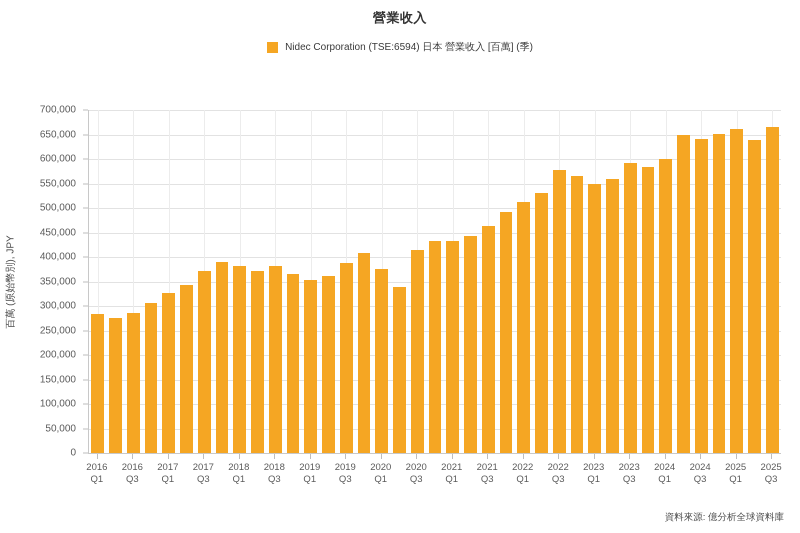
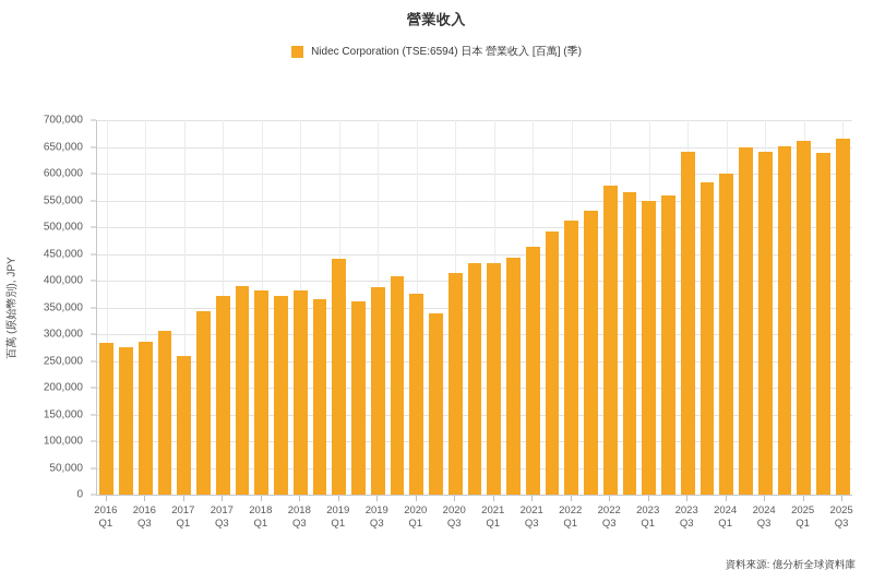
2017 Q1: 330000 -> 260000
2019 Q1: 350000 -> 440000
2023 Q3: 590000 -> 640000
